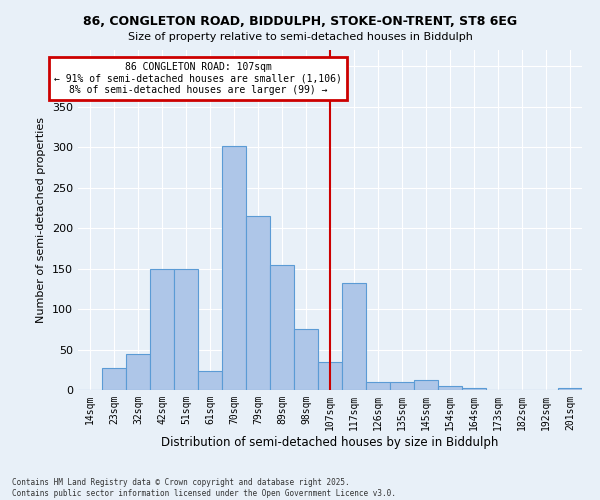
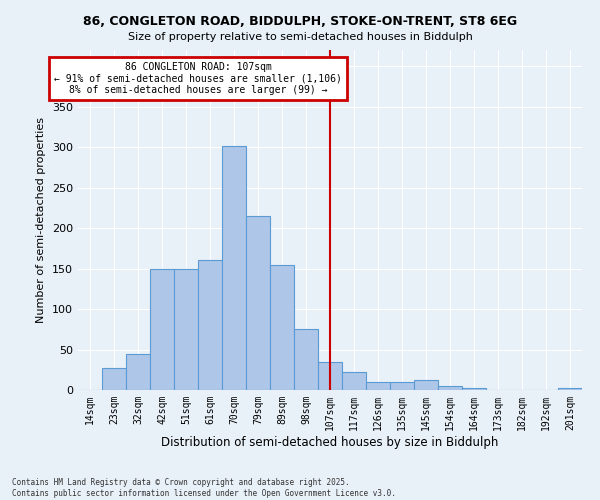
61sqm: 24 -> 160
117sqm: 132 -> 22
